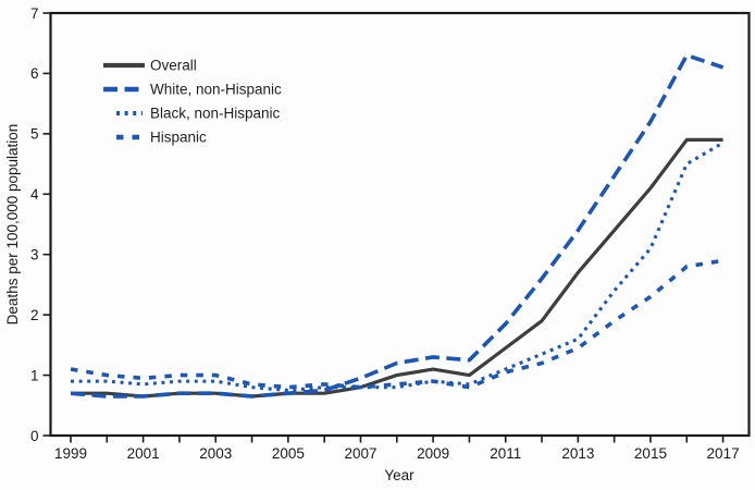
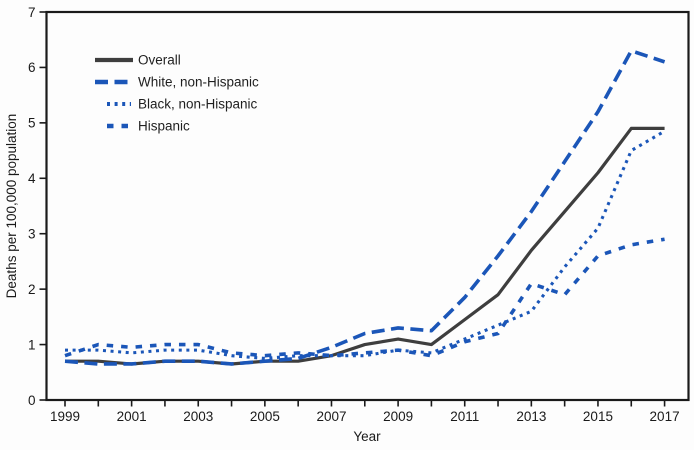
Hispanic/1999: 1.1 -> 0.8
Hispanic/2013: 1.4 -> 2.1
Hispanic/2015: 2.3 -> 2.6
